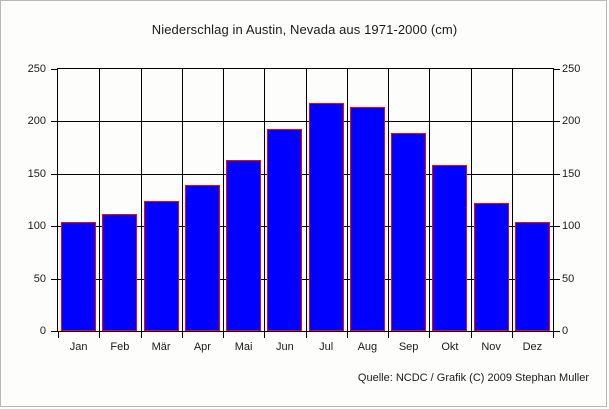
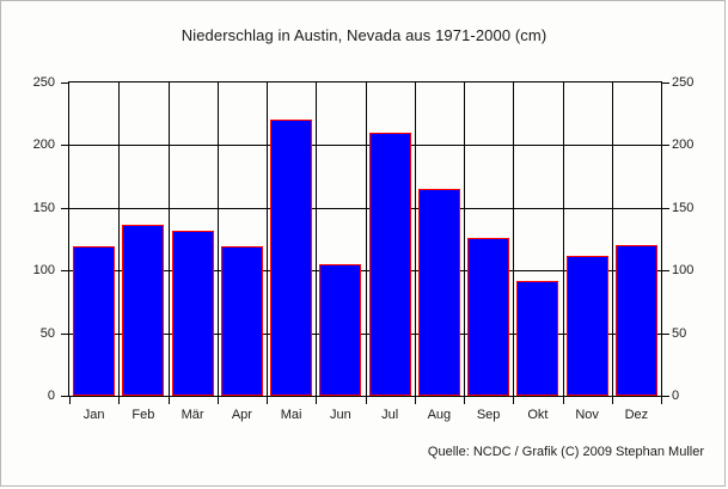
Jan: 104 -> 119
Feb: 112 -> 136
Mär: 124 -> 132
Apr: 139 -> 119
Mai: 163 -> 220
Jun: 193 -> 105
Jul: 218 -> 210
Aug: 214 -> 165
Sep: 189 -> 126
Okt: 158 -> 92
Nov: 122 -> 112
Dez: 104 -> 120
